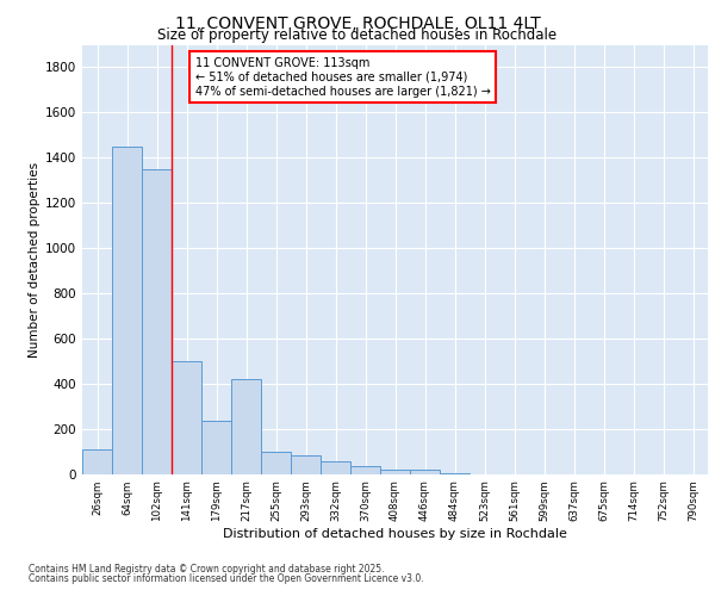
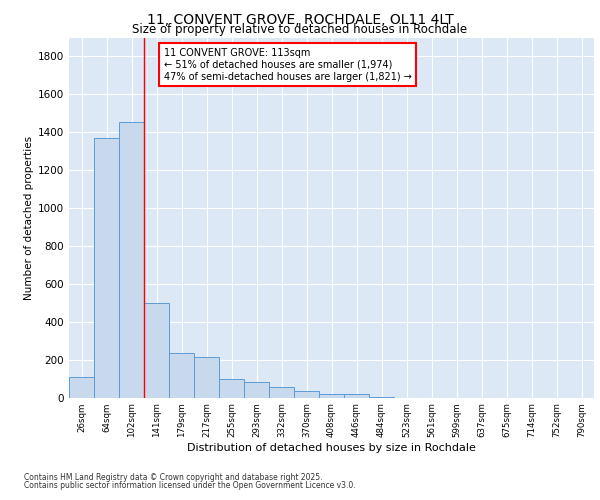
64sqm: 1450 -> 1370
102sqm: 1350 -> 1460
217sqm: 420 -> 220
